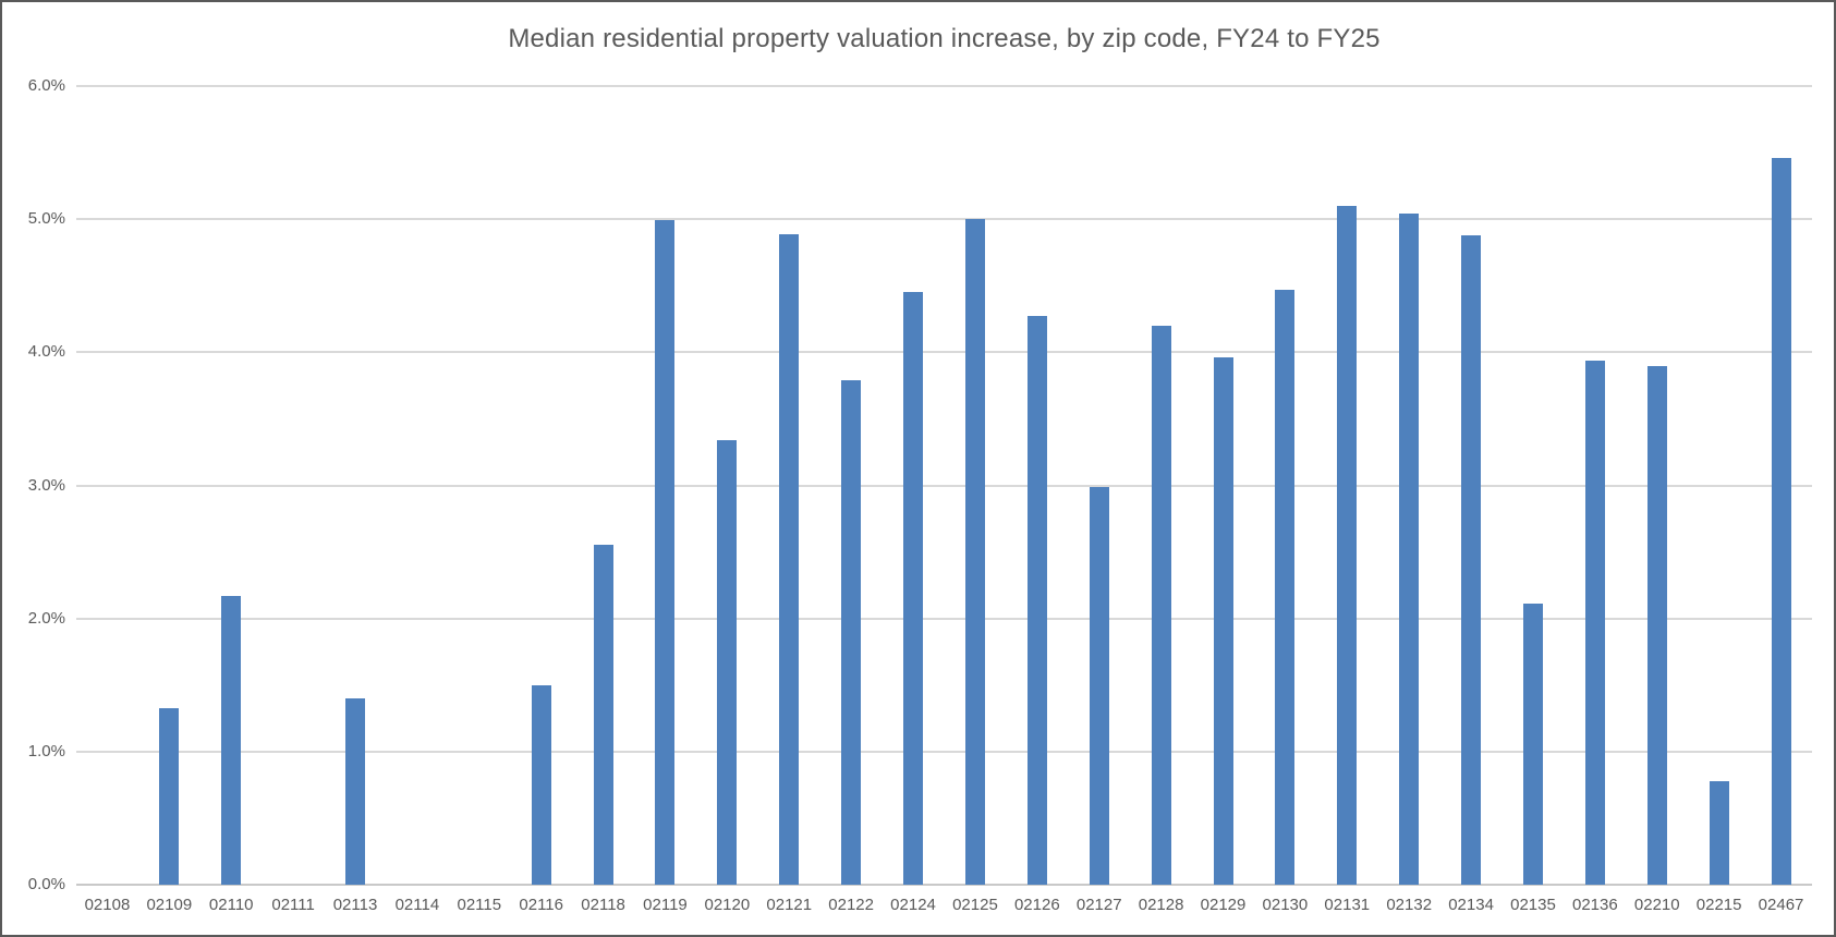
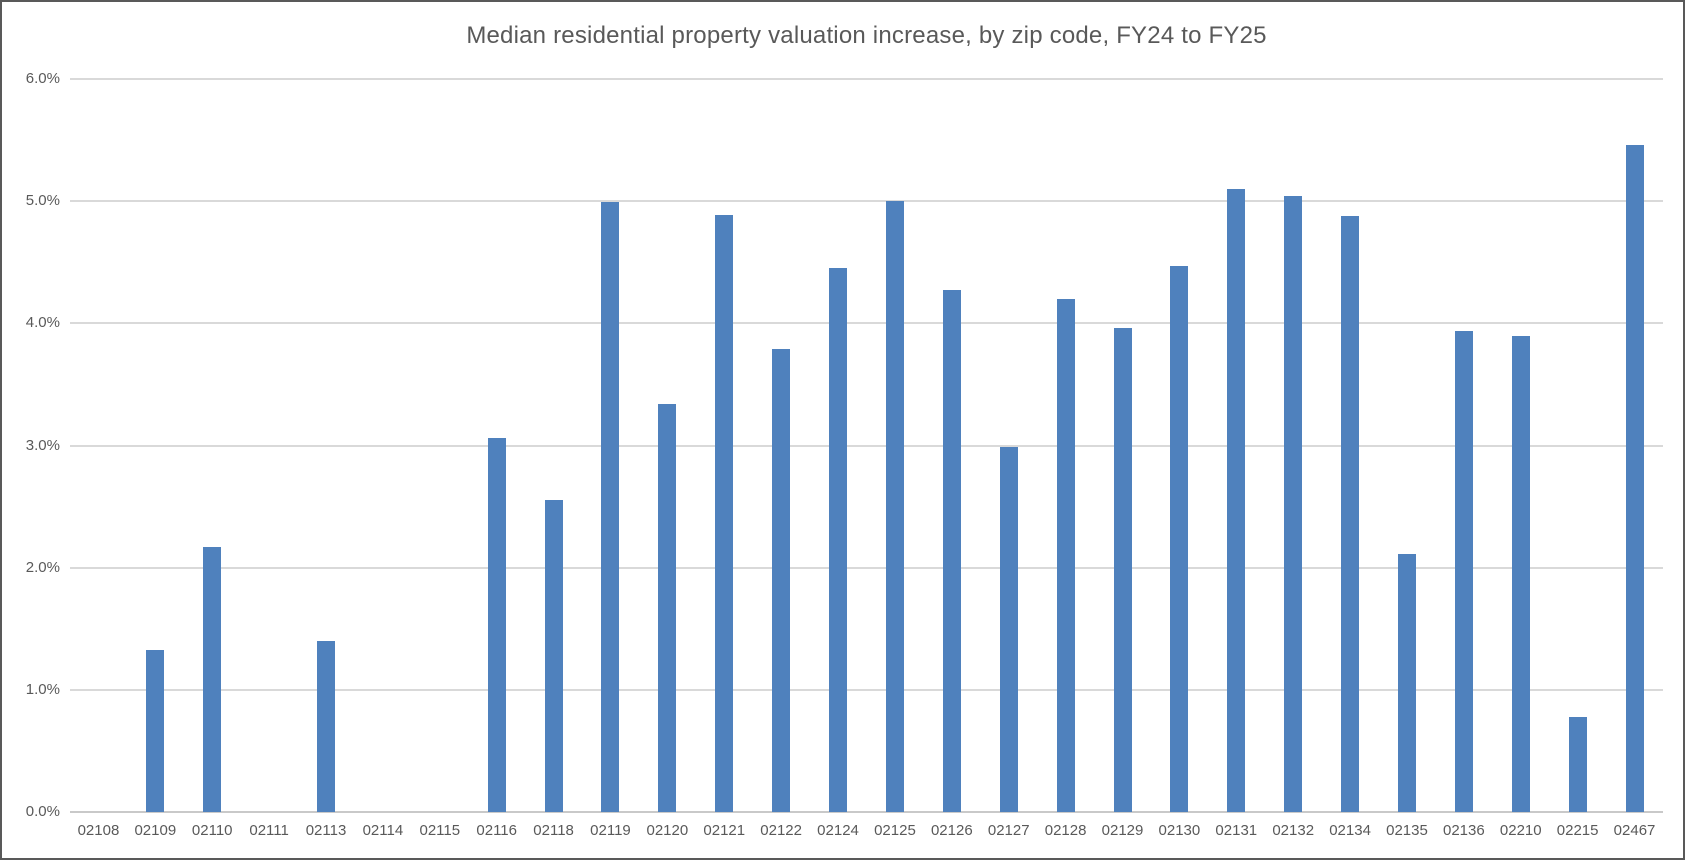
02116: 1.50% -> 3.06%
